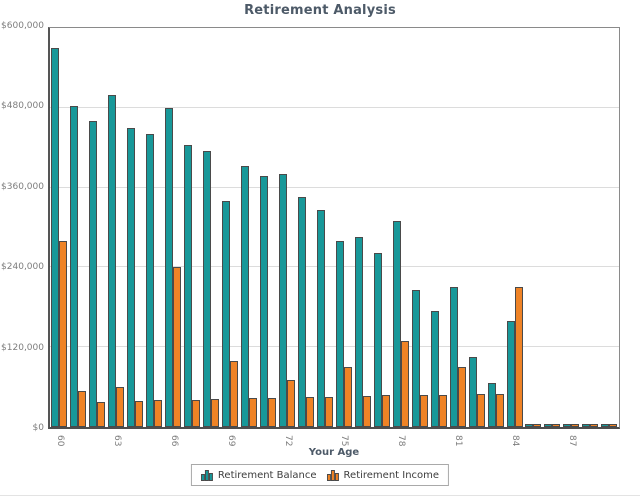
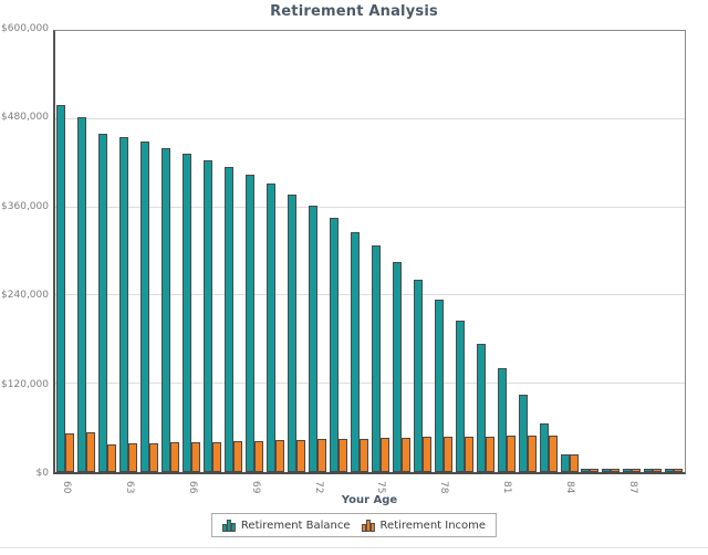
Retirement Balance/60: $570000 -> $500000
Retirement Income/60: $280000 -> $50000
Retirement Balance/63: $500000 -> $460000
Retirement Income/63: $60000 -> $40000
Retirement Balance/66: $480000 -> $430000
Retirement Income/66: $240000 -> $40000
Retirement Balance/69: $340000 -> $400000
Retirement Income/69: $100000 -> $40000
Retirement Balance/72: $380000 -> $360000
Retirement Income/72: $70000 -> $40000
Retirement Balance/75: $280000 -> $310000
Retirement Income/75: $90000 -> $50000
Retirement Balance/78: $310000 -> $230000
Retirement Income/78: $130000 -> $50000
Retirement Balance/81: $210000 -> $140000
Retirement Income/81: $90000 -> $50000
Retirement Balance/84: $160000 -> $20000
Retirement Income/84: $210000 -> $20000
